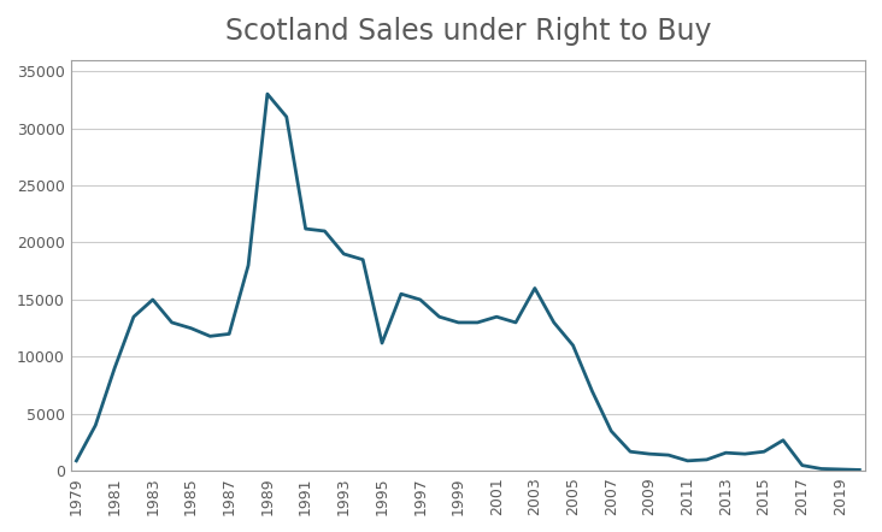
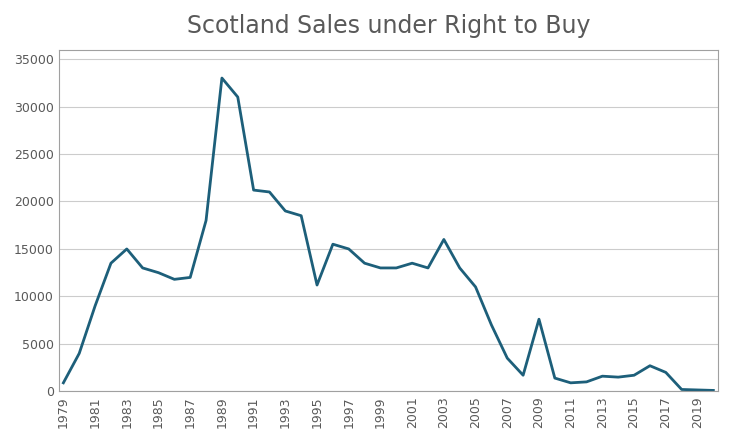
2009: 1500 -> 7600
2017: 500 -> 2000
